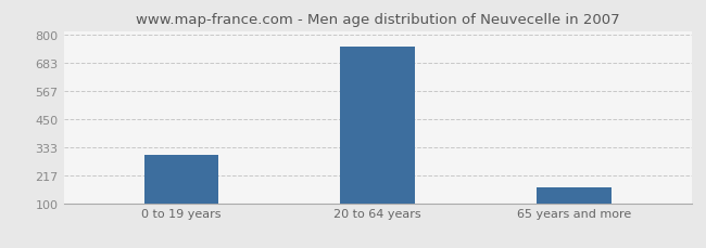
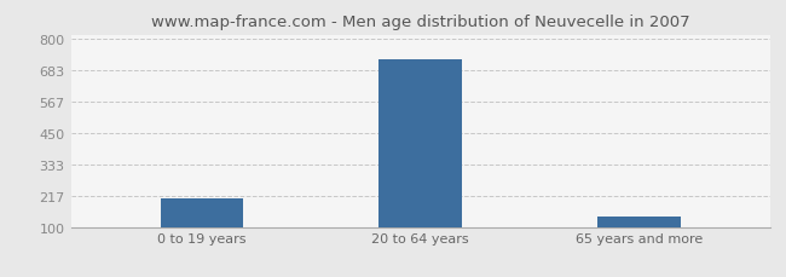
0 to 19 years: 302 -> 205
20 to 64 years: 752 -> 725
65 years and more: 168 -> 140
